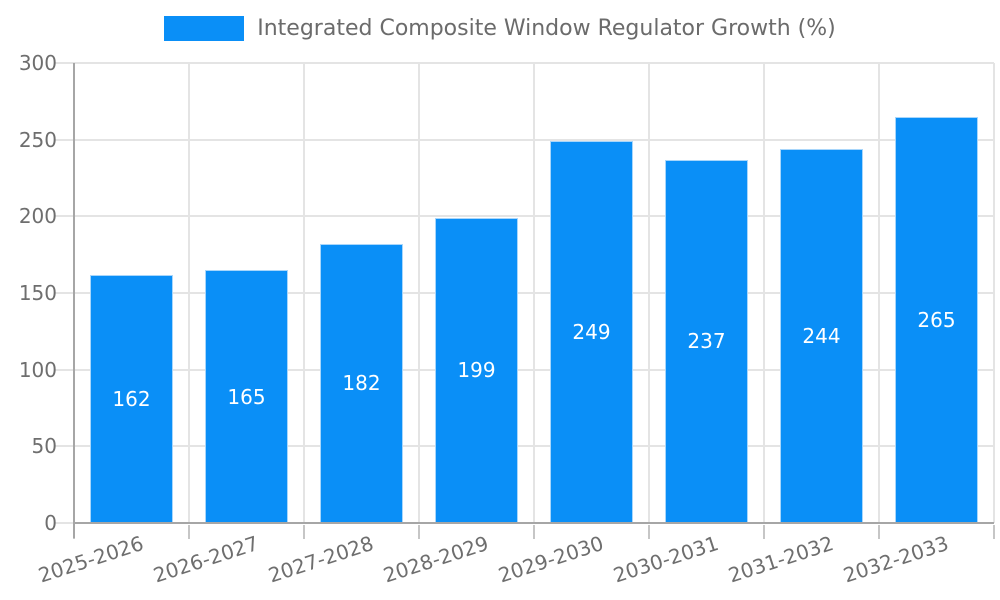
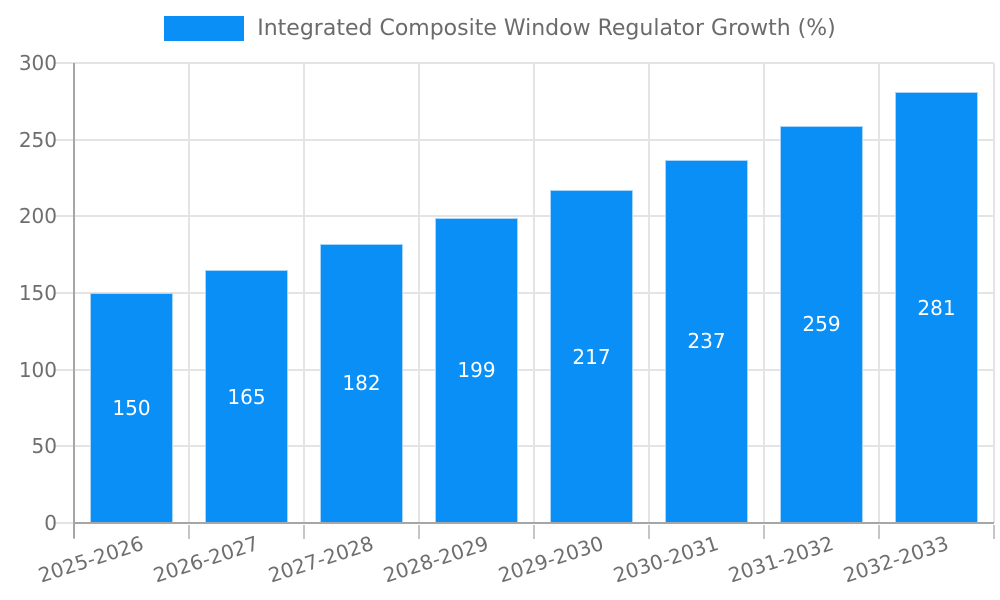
2025-2026: 162 -> 150
2029-2030: 249 -> 217
2031-2032: 244 -> 259
2032-2033: 265 -> 281
